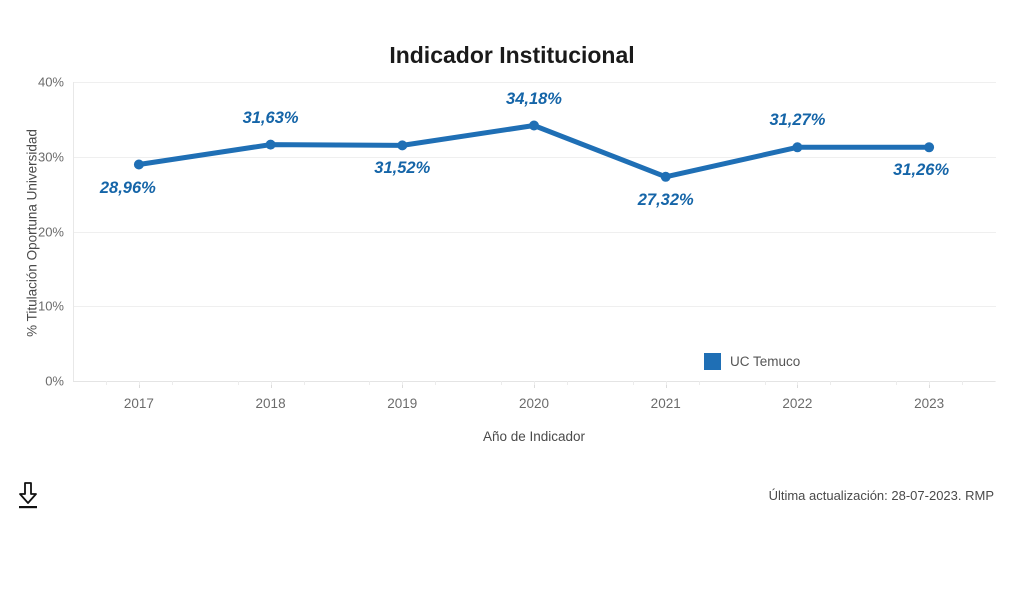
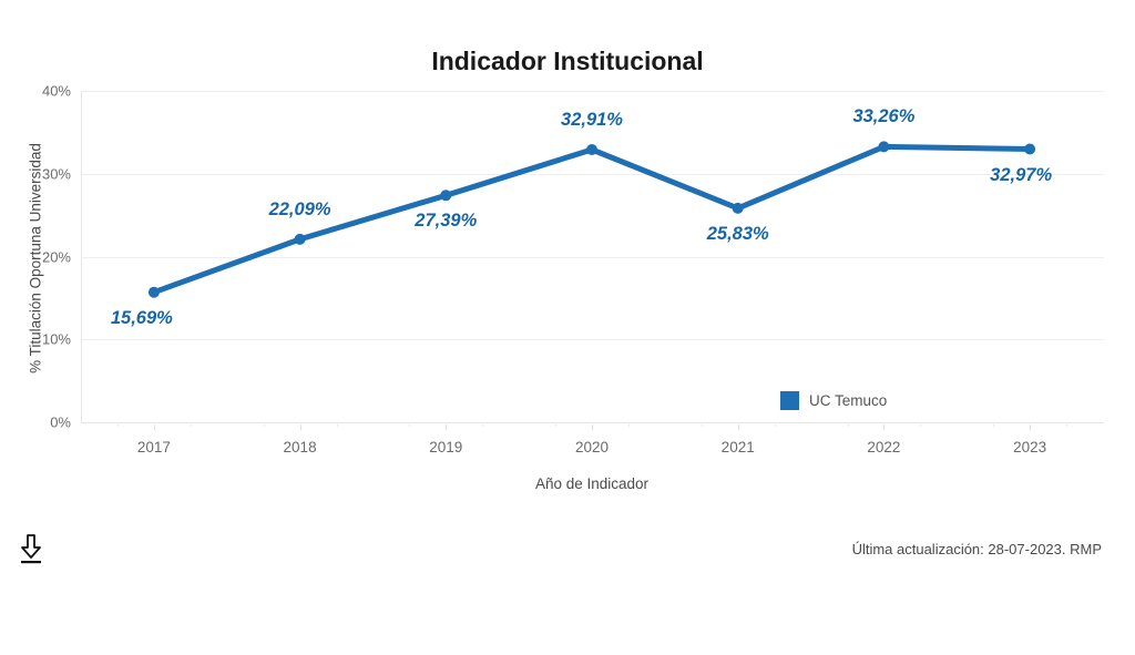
2017: 28,96% -> 15,69%
2018: 31,63% -> 22,09%
2019: 31,52% -> 27,39%
2020: 34,18% -> 32,91%
2021: 27,32% -> 25,83%
2022: 31,27% -> 33,26%
2023: 31,26% -> 32,97%
